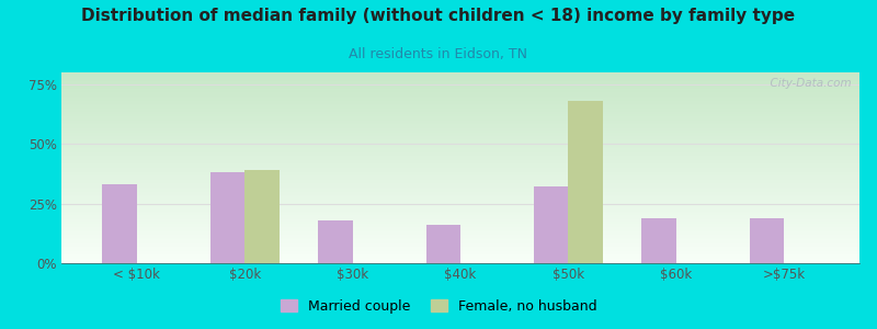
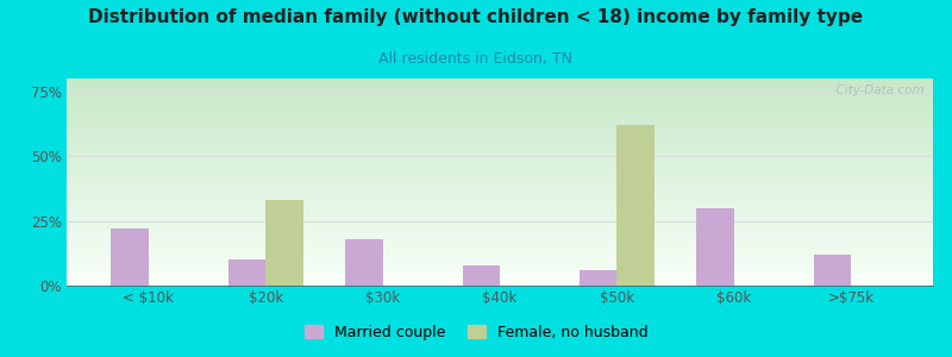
Married couple/< $10k: 33% -> 22%
Married couple/$20k: 38% -> 10%
Female, no husband/$20k: 39% -> 33%
Married couple/$40k: 16% -> 8%
Married couple/$50k: 32% -> 6%
Female, no husband/$50k: 68% -> 62%
Married couple/$60k: 19% -> 30%
Married couple/>$75k: 19% -> 12%
